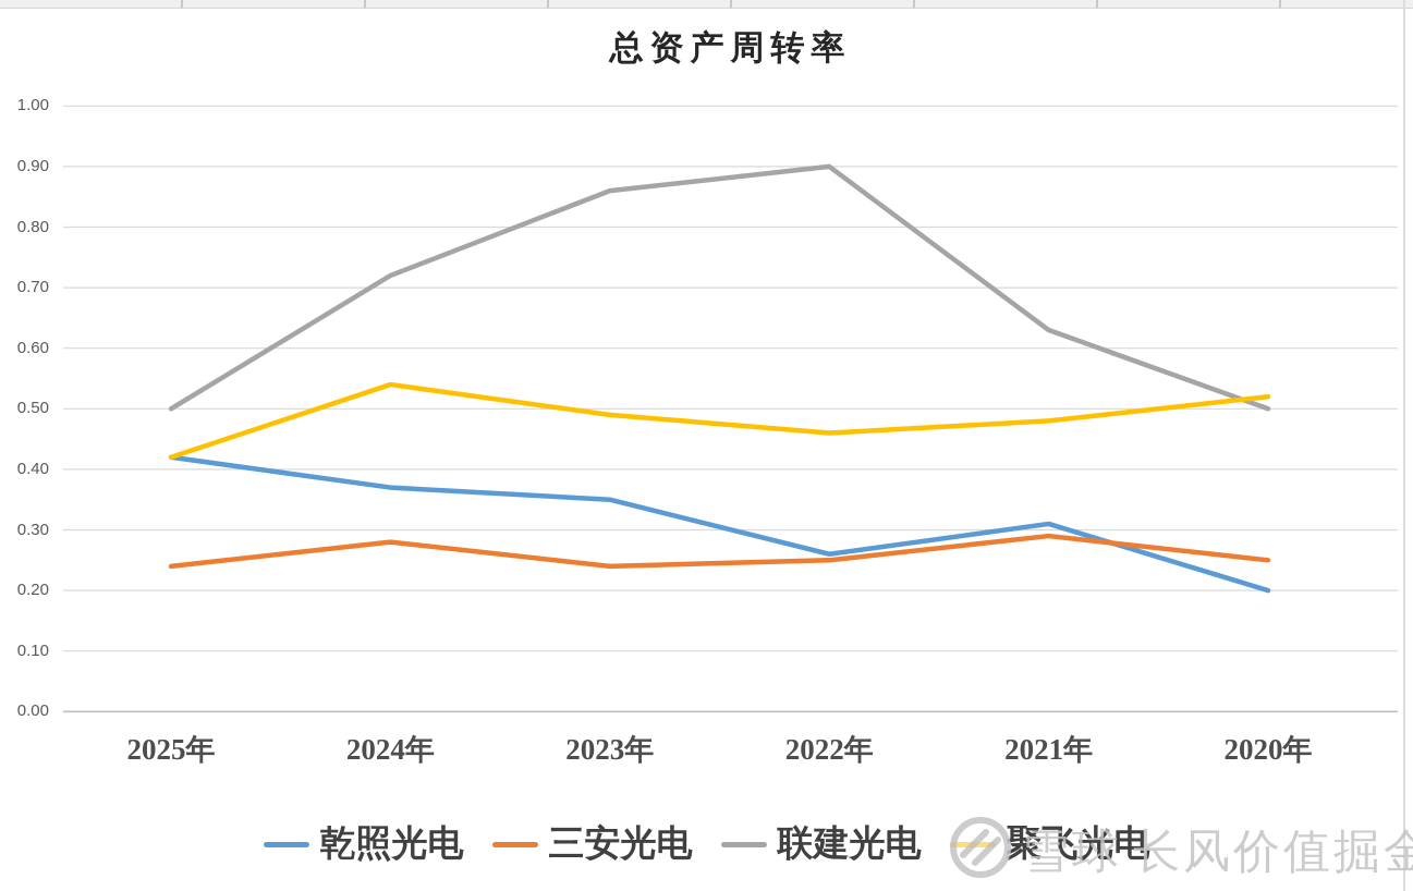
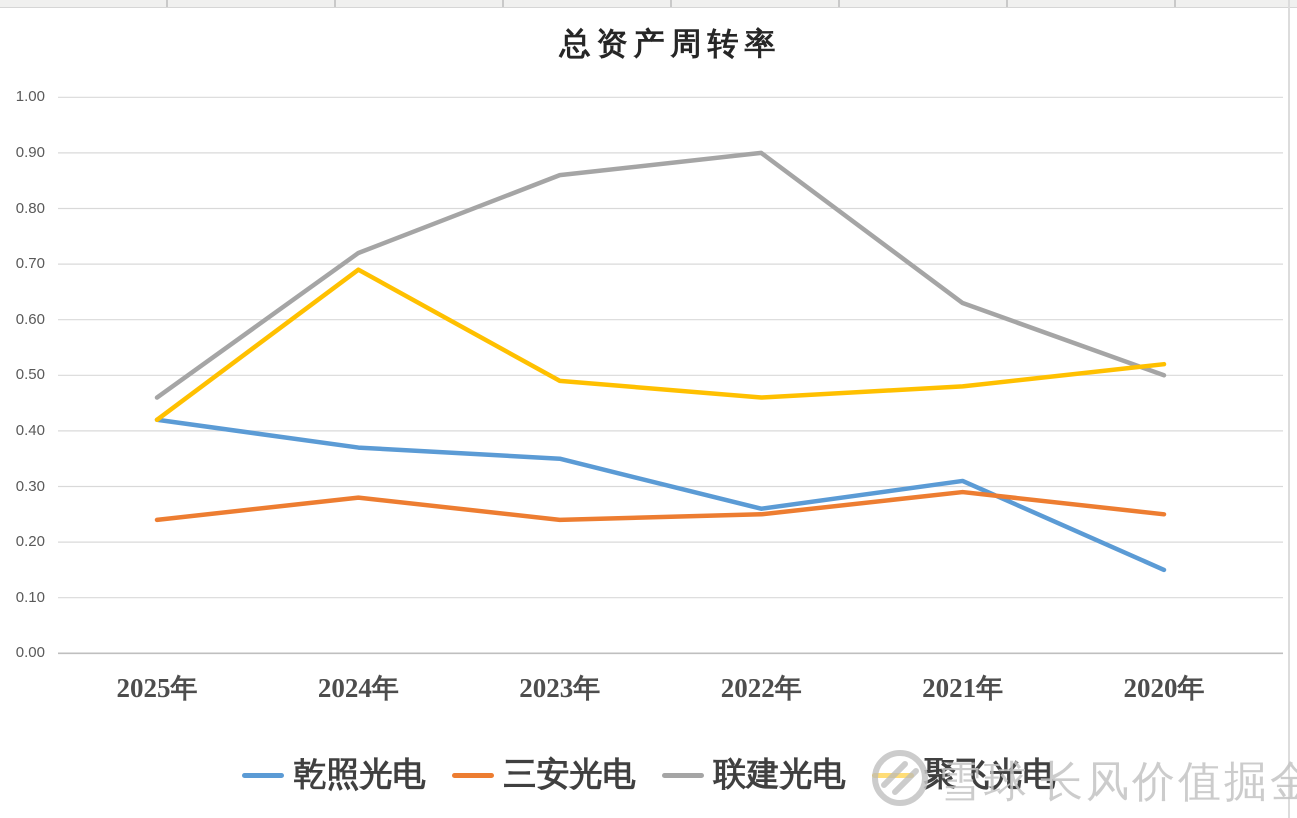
联建光电/2025年: 0.50 -> 0.46
聚飞光电/2024年: 0.54 -> 0.69
乾照光电/2020年: 0.20 -> 0.15
